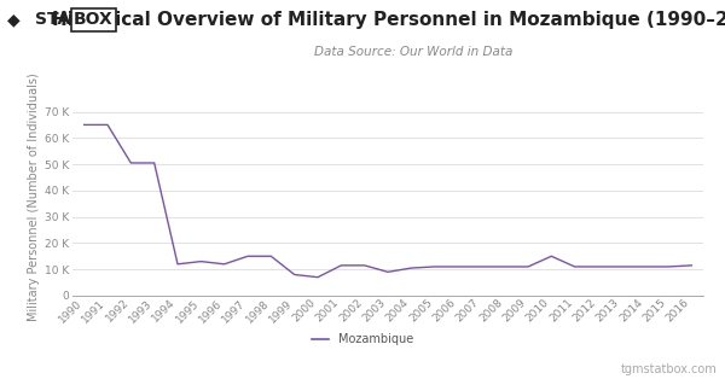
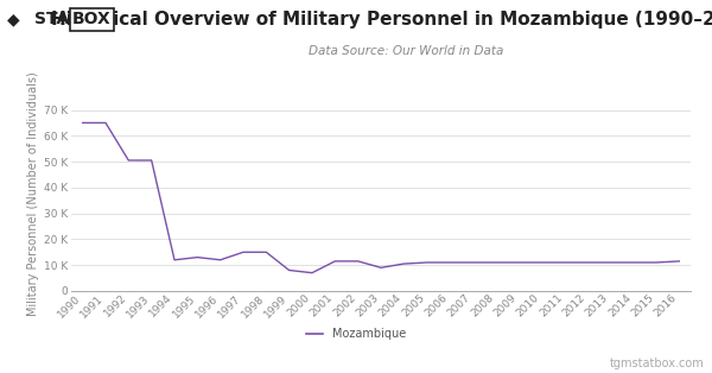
2010: 15.0 K -> 11.0 K
